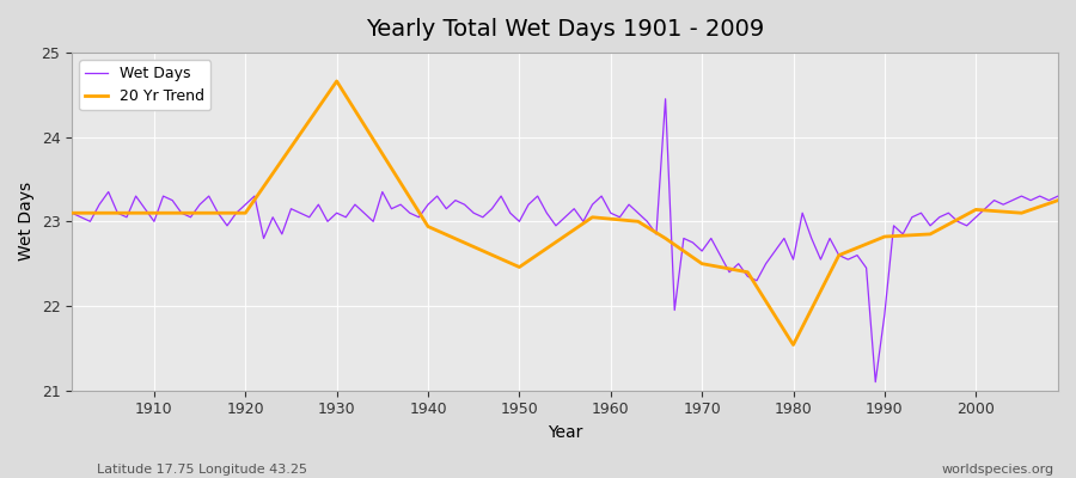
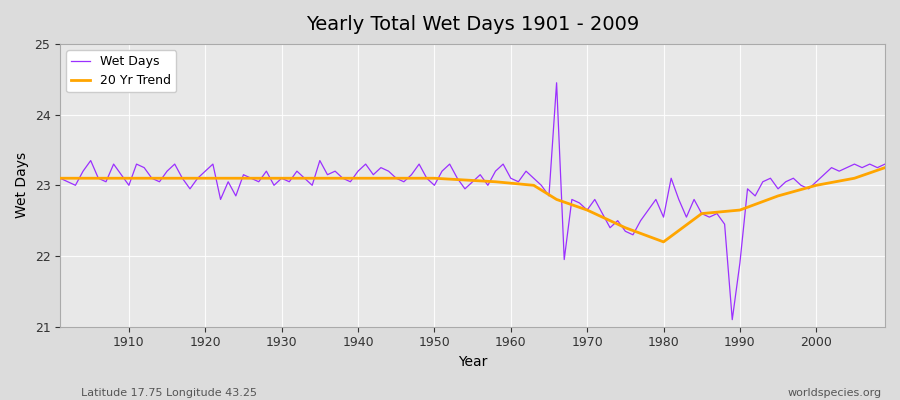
20 Yr Trend/1930: 24.66 -> 23.10
20 Yr Trend/1940: 22.94 -> 23.10
20 Yr Trend/1950: 22.46 -> 23.10
20 Yr Trend/1970: 22.50 -> 22.65
20 Yr Trend/1980: 21.54 -> 22.20
20 Yr Trend/1990: 22.82 -> 22.65
20 Yr Trend/2000: 23.14 -> 23.00
